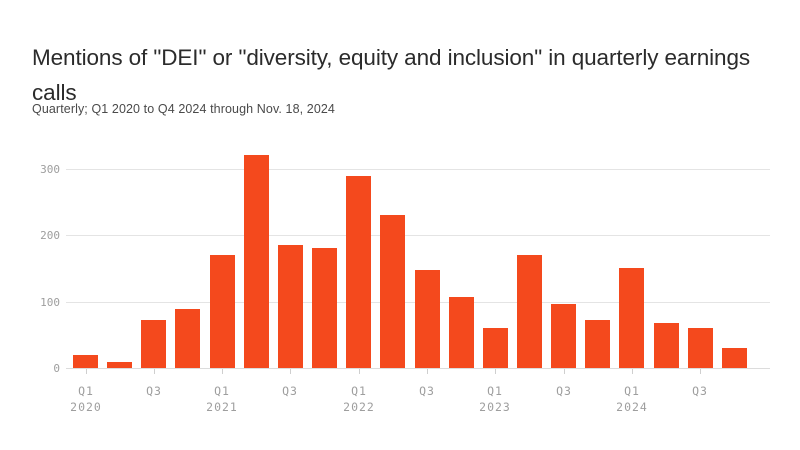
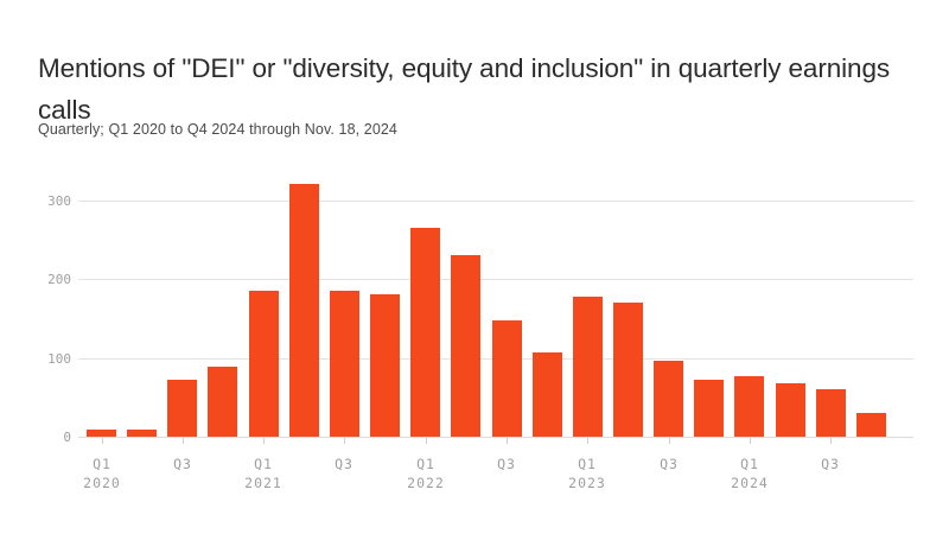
Q1 2020: 20 -> 10
Q1 2021: 170 -> 190
Q1 2022: 290 -> 260
Q1 2023: 60 -> 180
Q1 2024: 150 -> 80
